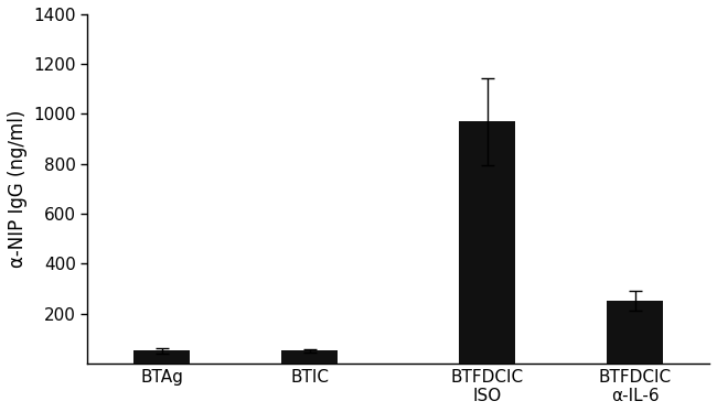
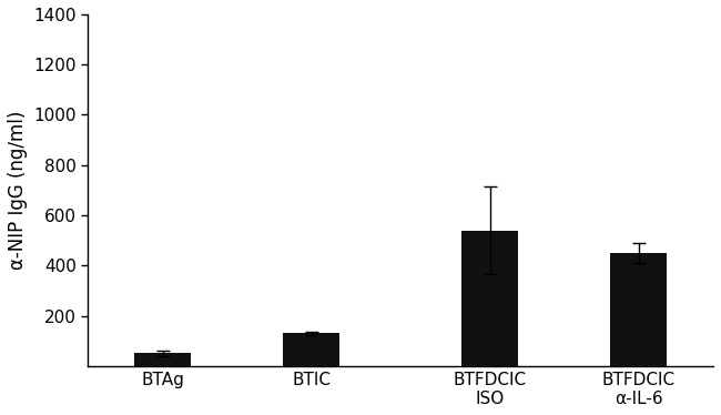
BTIC: 50 -> 130
BTFDCIC ISO: 970 -> 540
BTFDCIC α-IL-6: 250 -> 450
